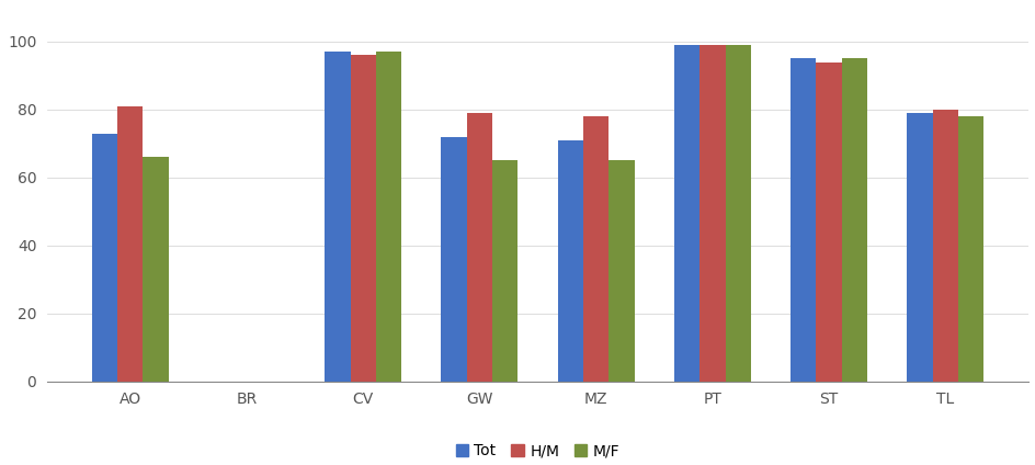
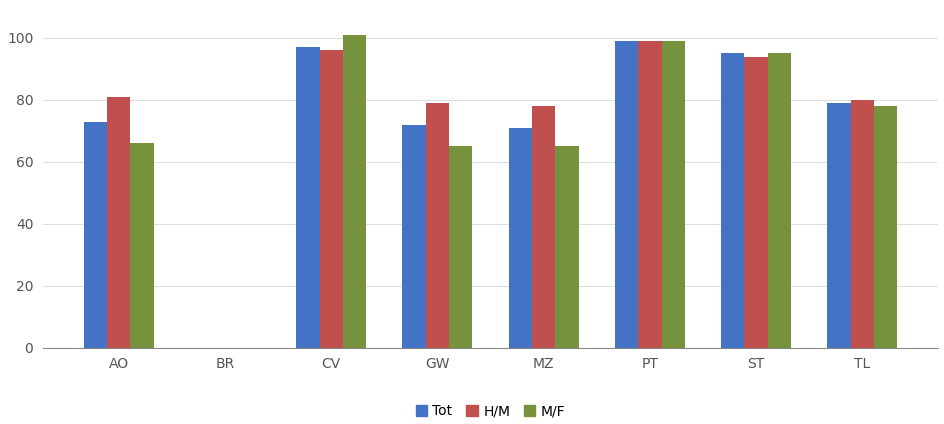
M/F/CV: 97 -> 101
